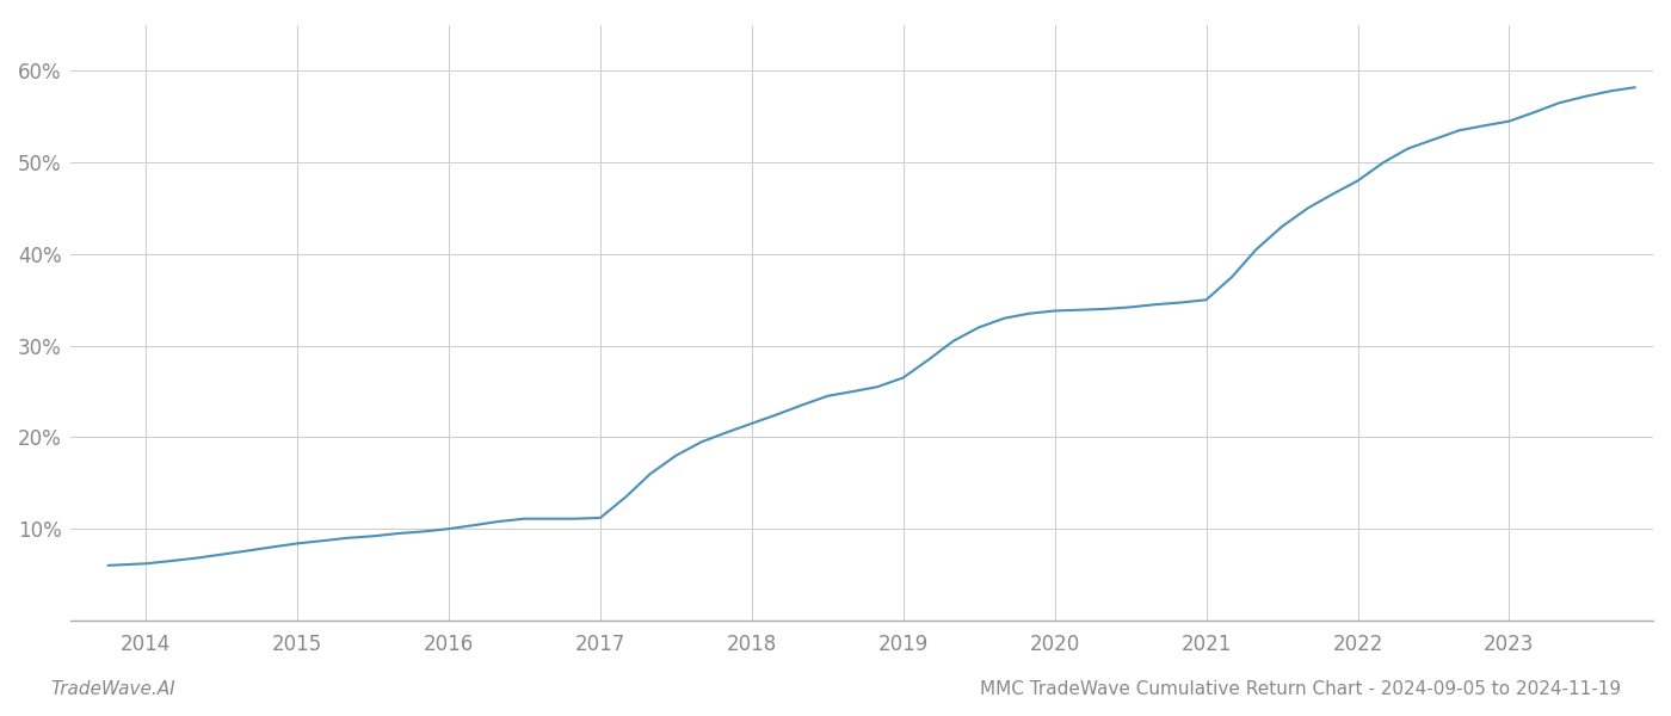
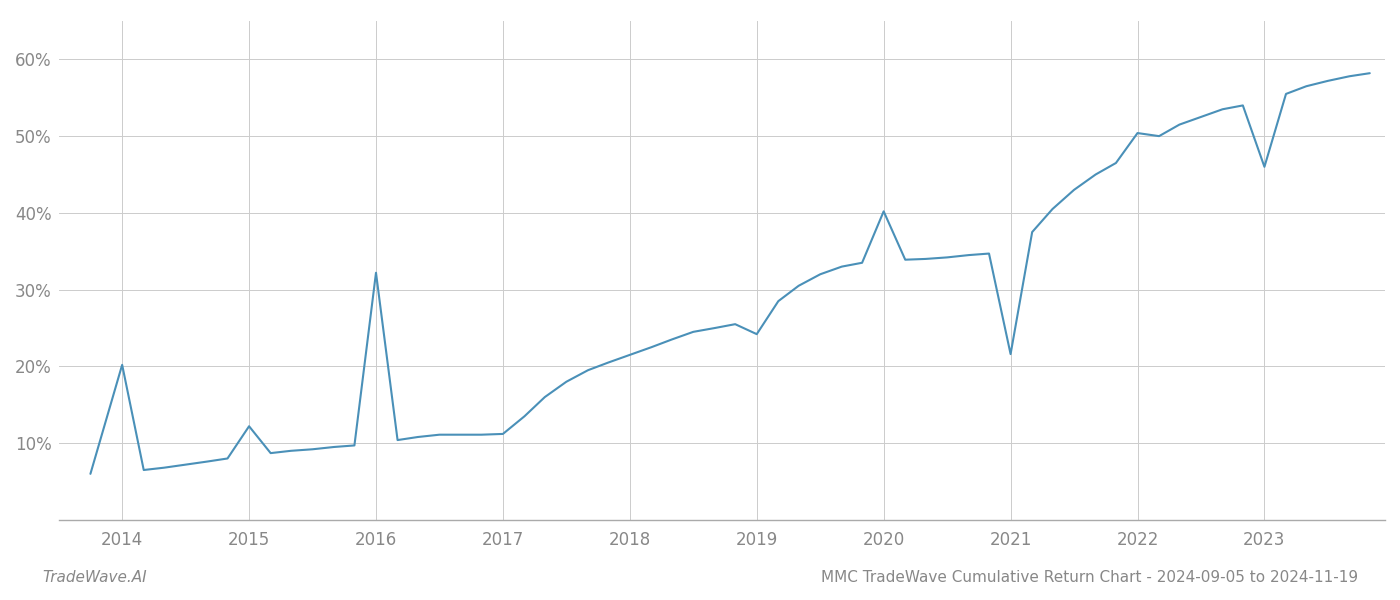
2014: 6.2% -> 20.2%
2015: 8.4% -> 12.2%
2016: 10.0% -> 32.2%
2019: 26.5% -> 24.2%
2020: 33.8% -> 40.2%
2021: 35.0% -> 21.6%
2022: 48.0% -> 50.4%
2023: 54.5% -> 46.0%
